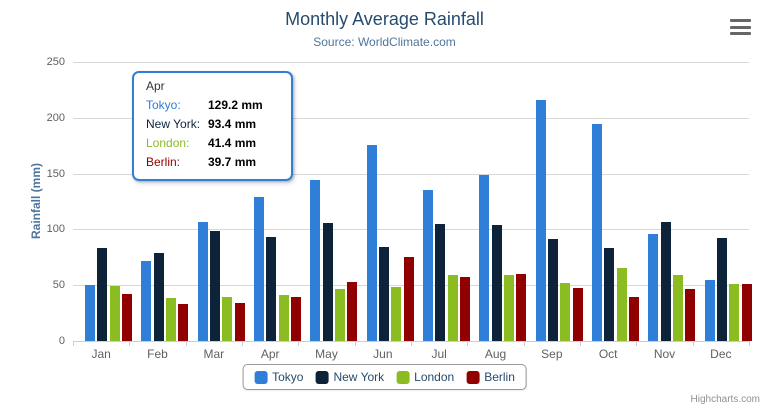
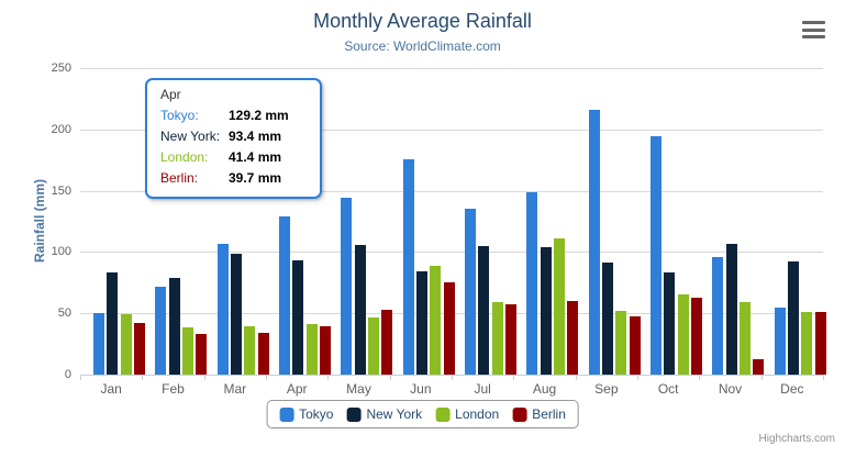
London/Jun: 48 -> 89
London/Aug: 60 -> 111
Berlin/Oct: 39 -> 63
Berlin/Nov: 47 -> 13
